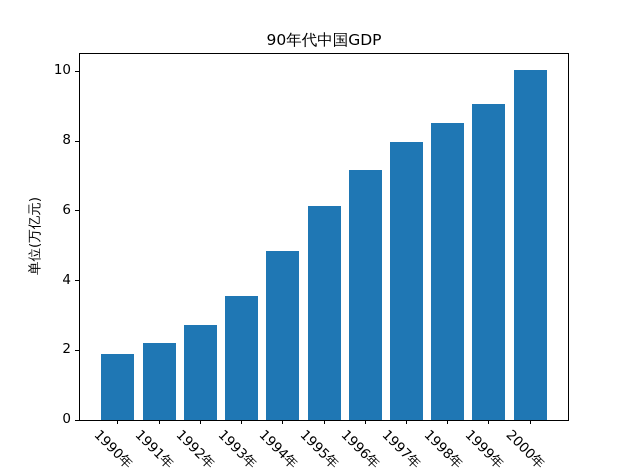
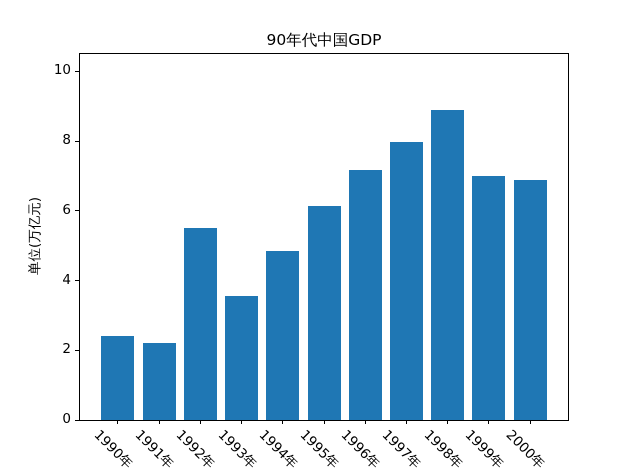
1990年: 1.9 -> 2.4
1992年: 2.7 -> 5.5
1998年: 8.5 -> 8.9
1999年: 9.1 -> 7.0
2000年: 10.0 -> 6.9
